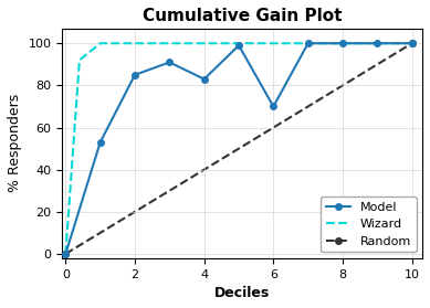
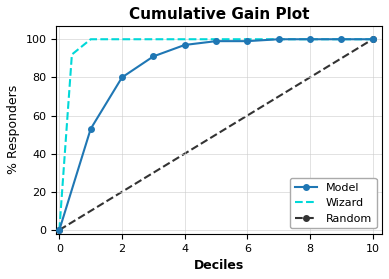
Model/2: 85 -> 80
Model/4: 83 -> 97
Model/6: 70 -> 99
